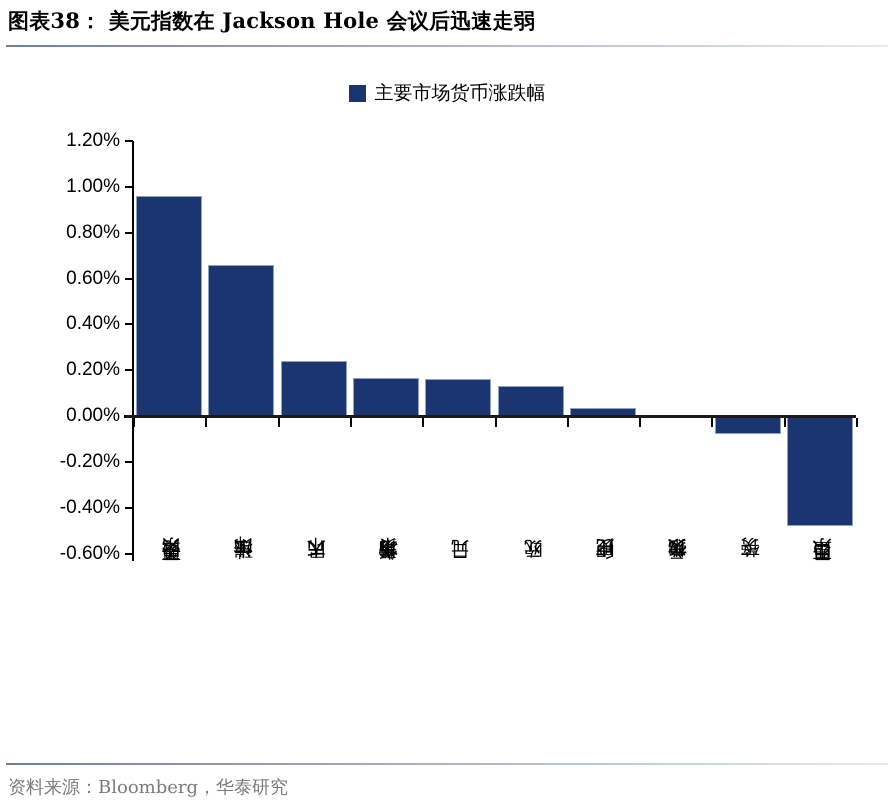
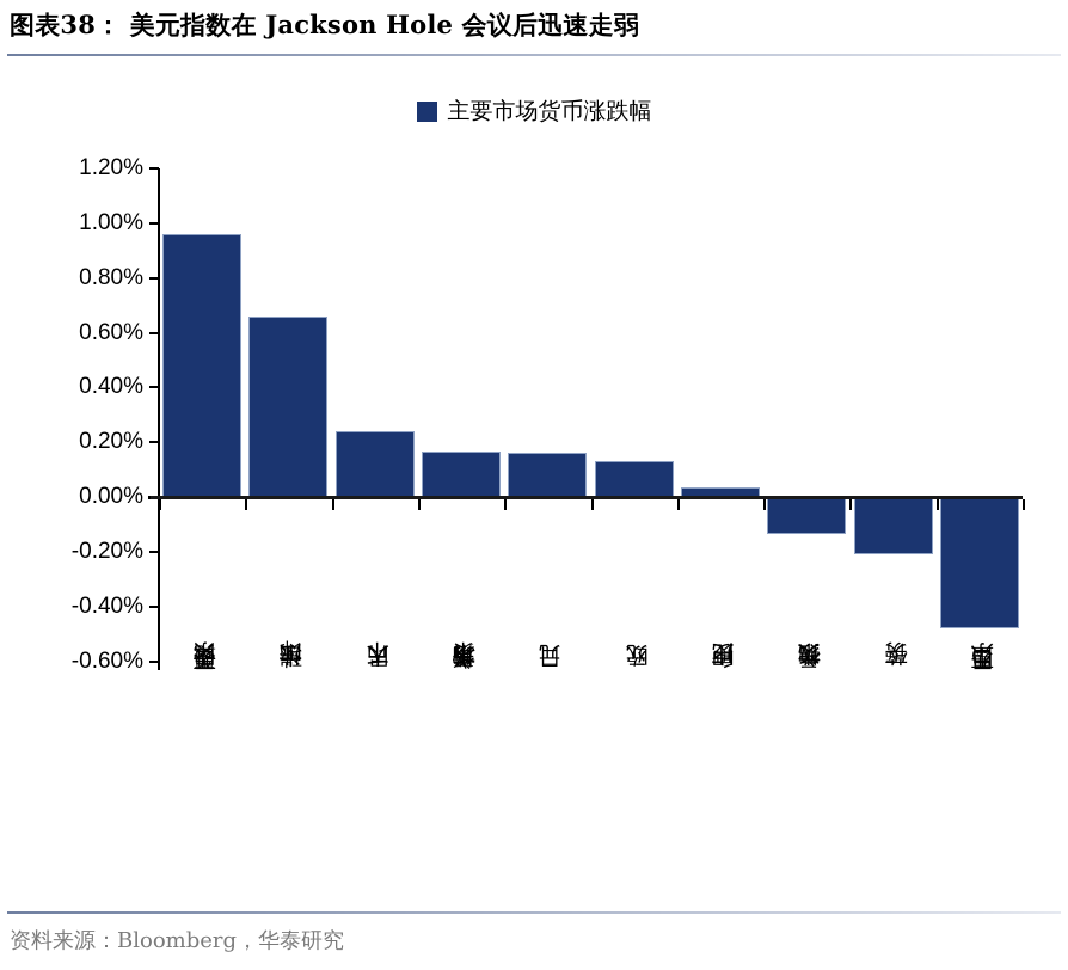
美元指数: -0.01% -> -0.14%
英镑: -0.08% -> -0.21%
